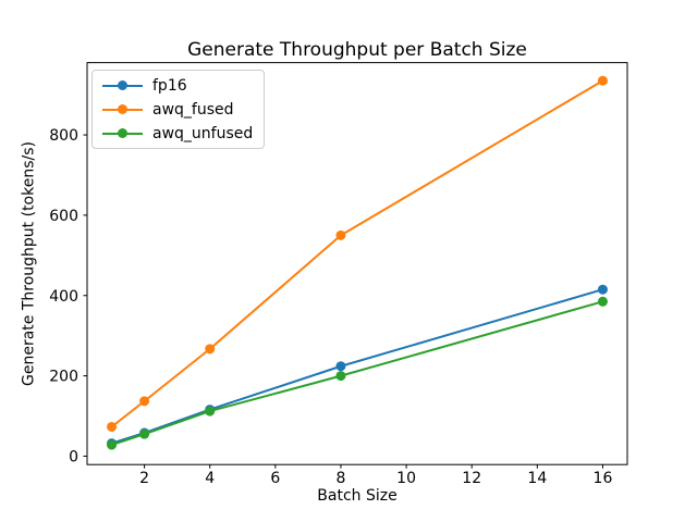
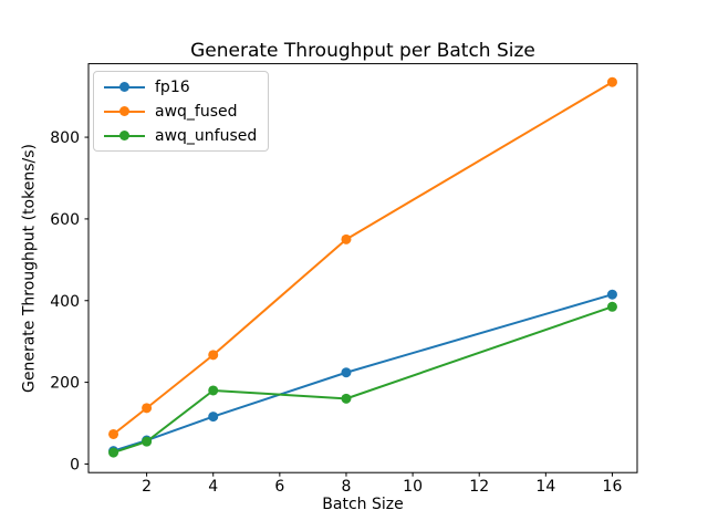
awq_unfused/4: 110 -> 180
awq_unfused/8: 200 -> 160
